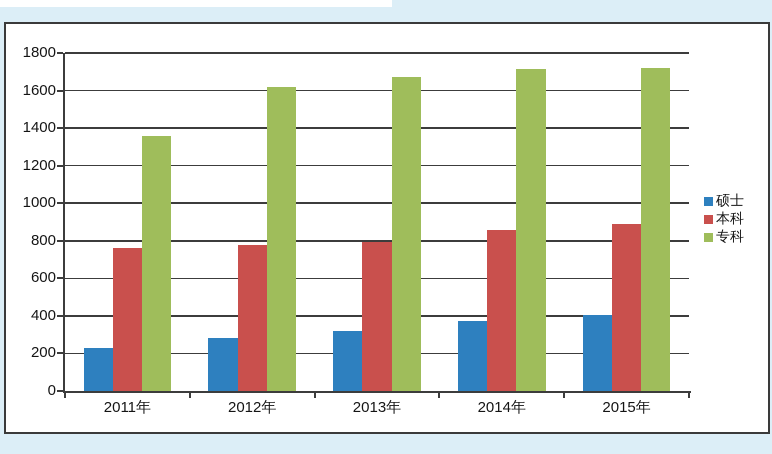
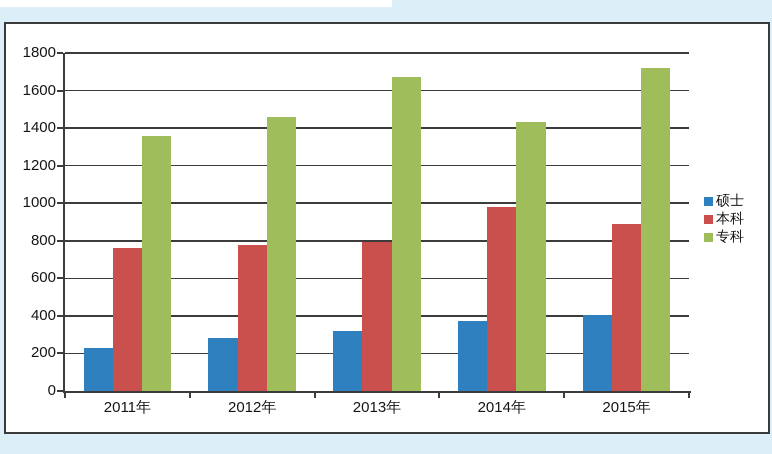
专科/2012年: 1620 -> 1460
本科/2014年: 860 -> 980
专科/2014年: 1720 -> 1430
